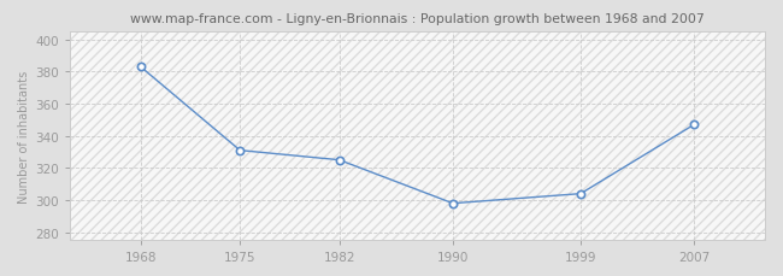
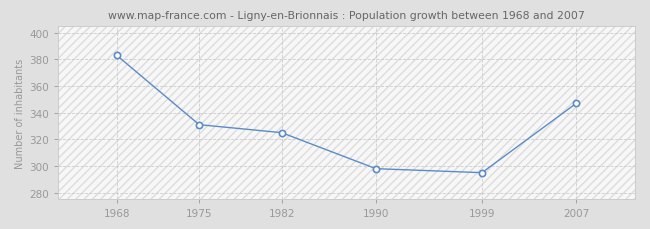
1999: 304 -> 295
